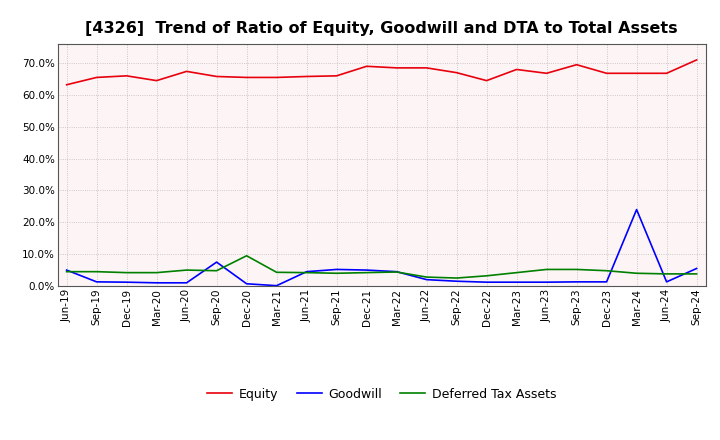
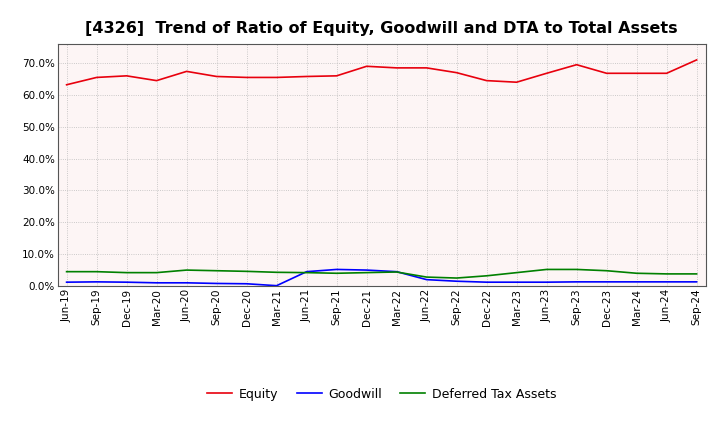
Goodwill/Jun-19: 5.0% -> 1.2%
Goodwill/Sep-20: 7.5% -> 0.8%
Deferred Tax Assets/Dec-20: 9.5% -> 4.6%
Equity/Mar-23: 68.0% -> 64.0%
Goodwill/Mar-24: 24.0% -> 1.3%
Goodwill/Sep-24: 5.5% -> 1.3%
